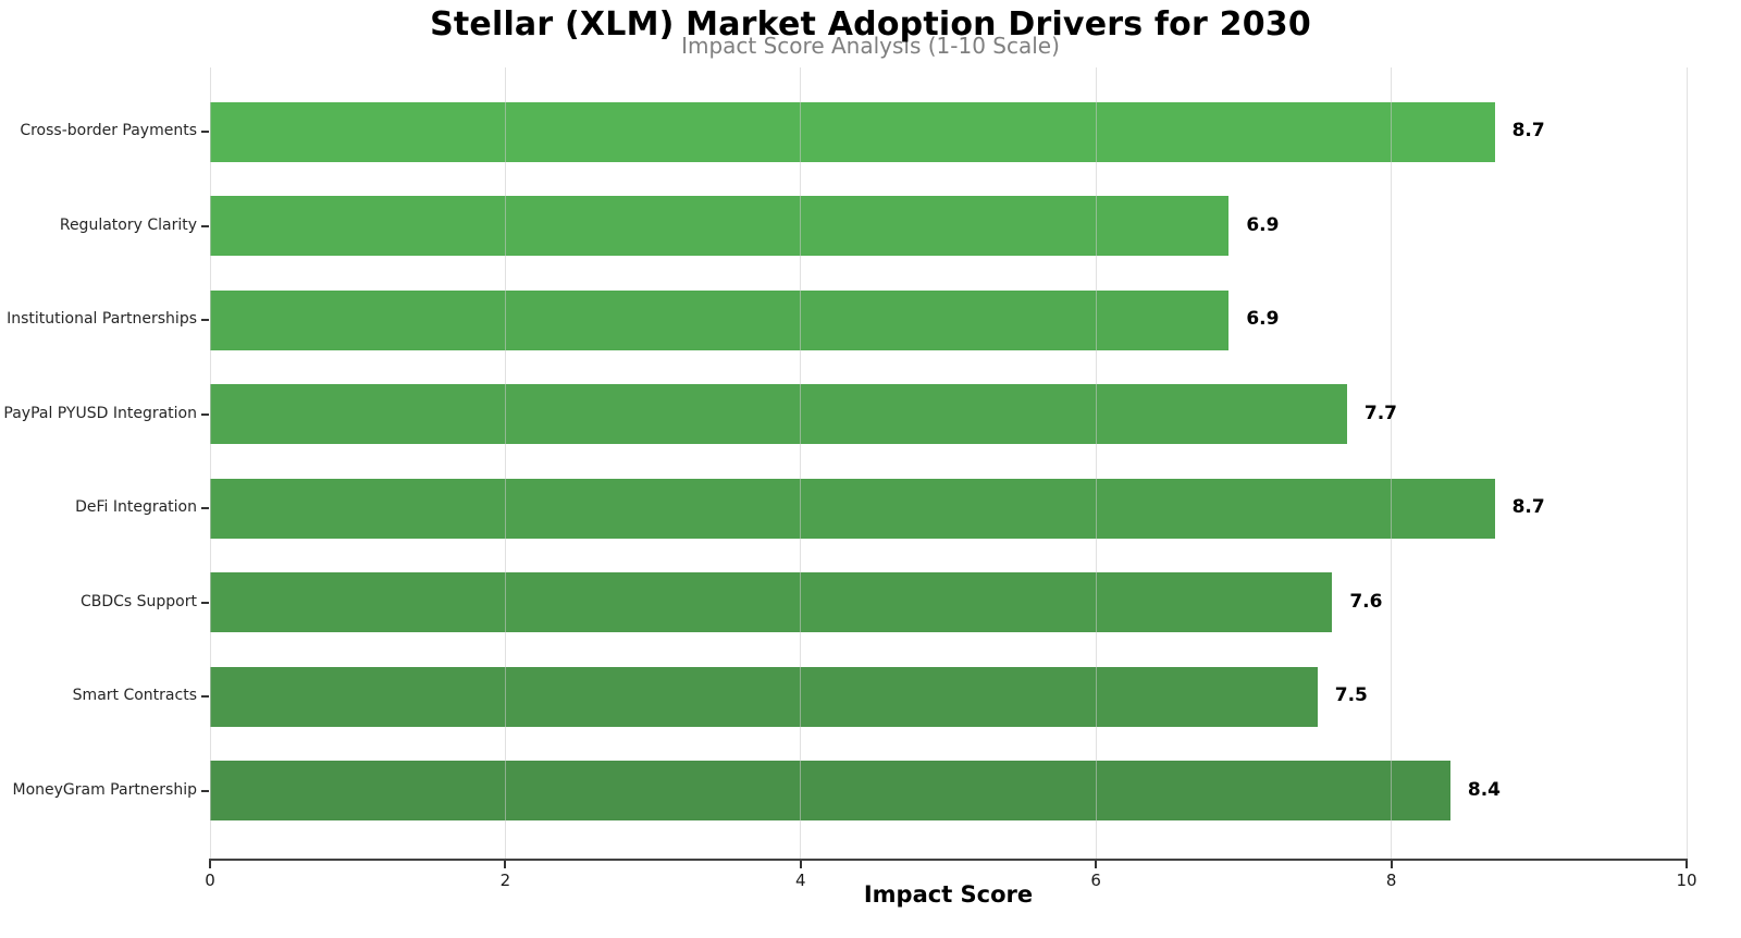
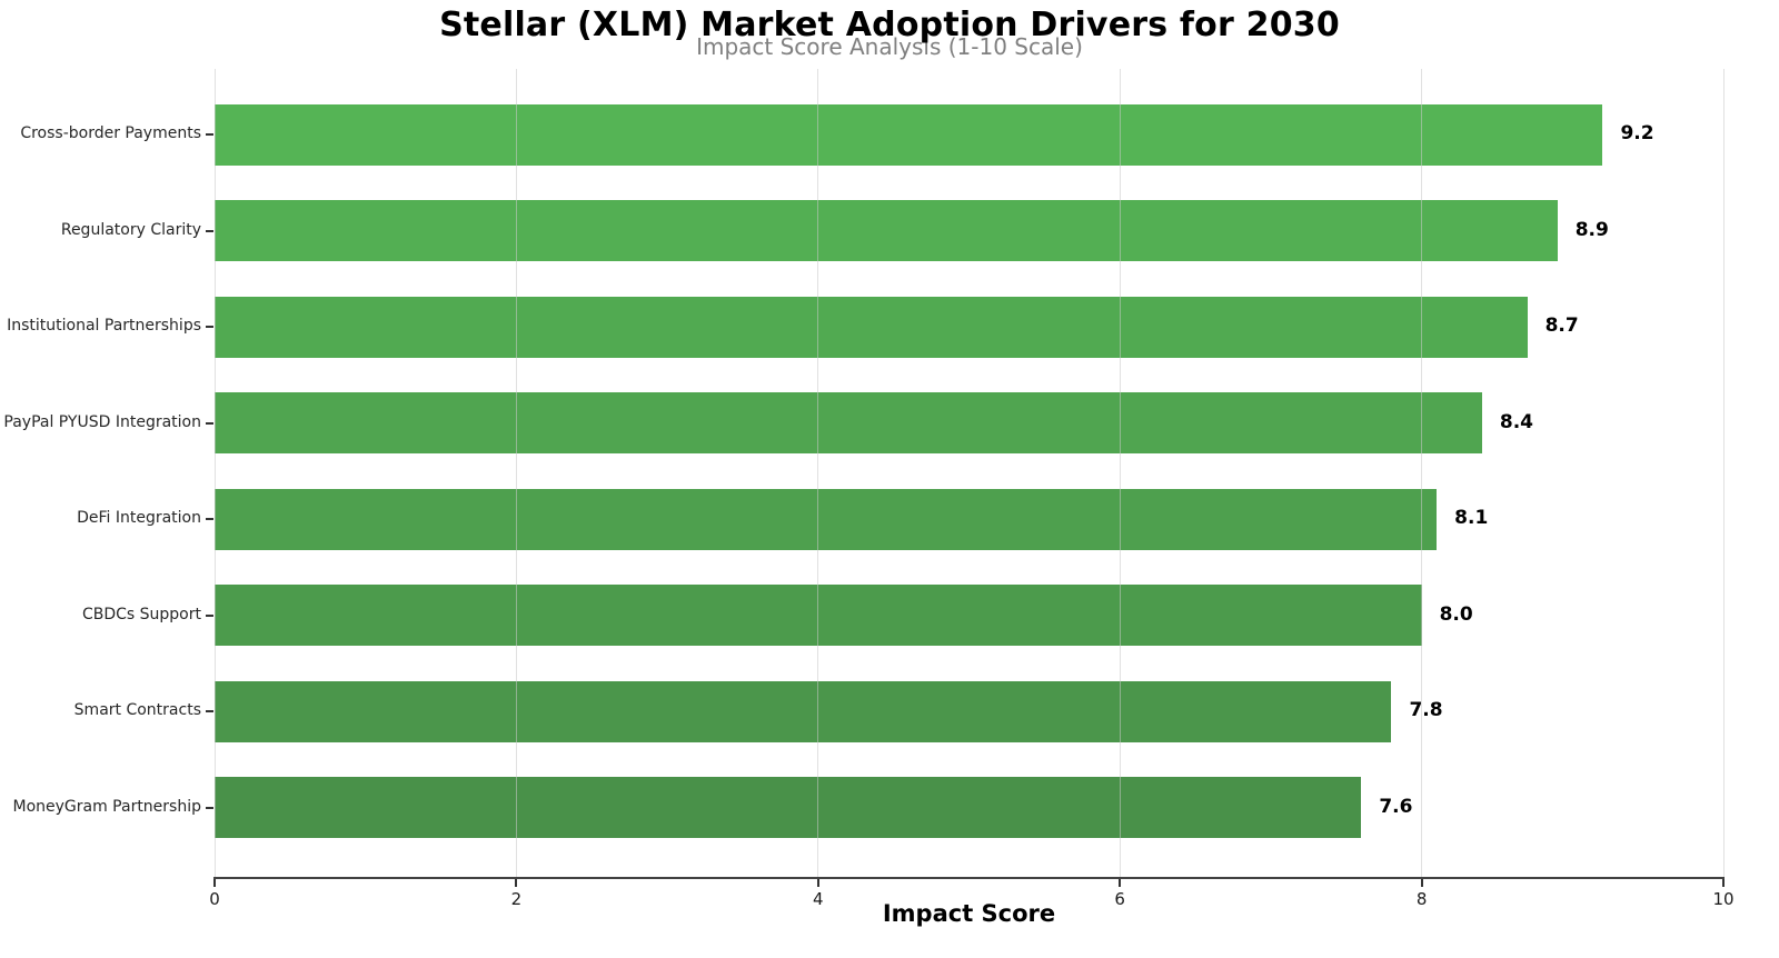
Cross-border Payments: 8.7 -> 9.2
Regulatory Clarity: 6.9 -> 8.9
Institutional Partnerships: 6.9 -> 8.7
PayPal PYUSD Integration: 7.7 -> 8.4
DeFi Integration: 8.7 -> 8.1
CBDCs Support: 7.6 -> 8.0
Smart Contracts: 7.5 -> 7.8
MoneyGram Partnership: 8.4 -> 7.6
